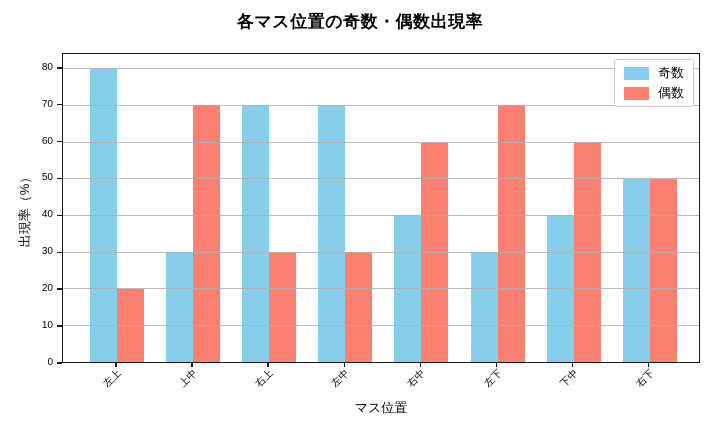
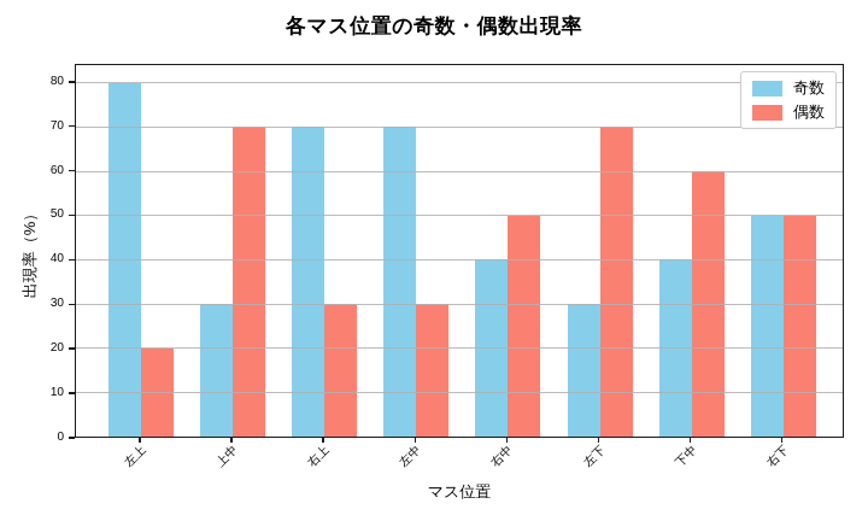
偶数/右中: 60 -> 50
